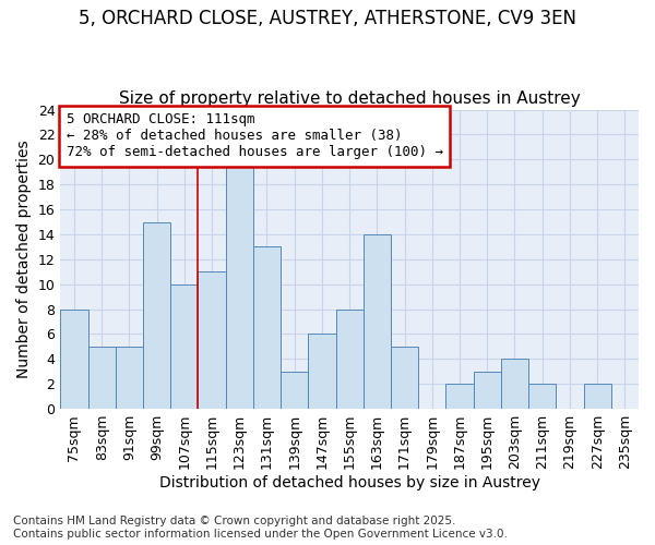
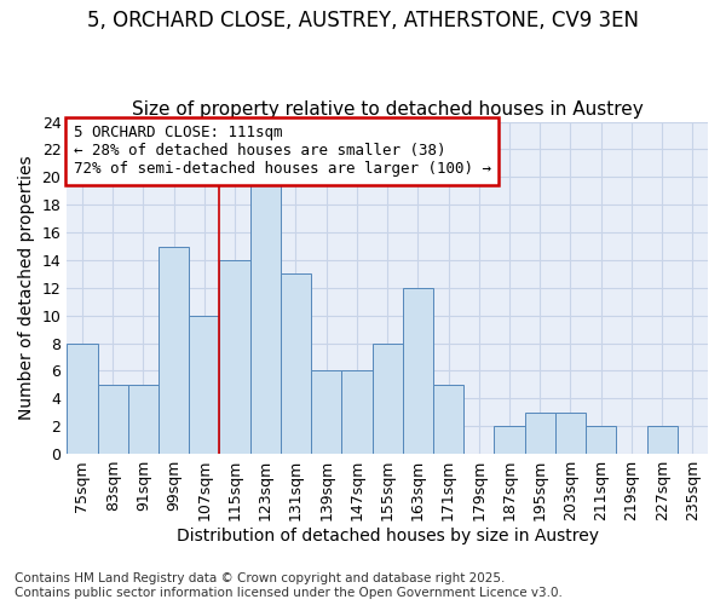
115sqm: 11 -> 14
139sqm: 3 -> 6
163sqm: 14 -> 12
203sqm: 4 -> 3
